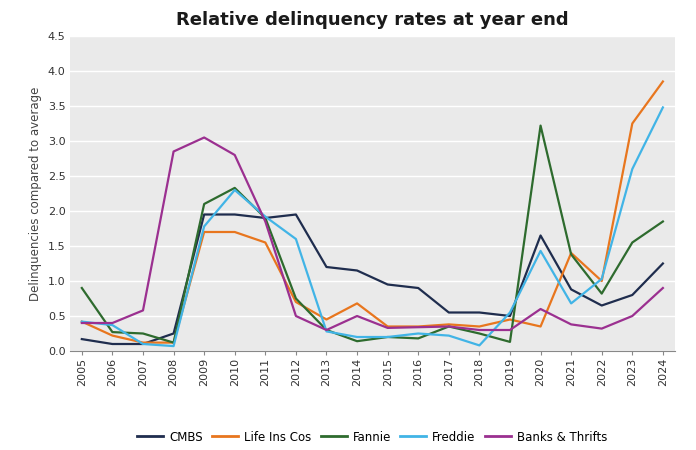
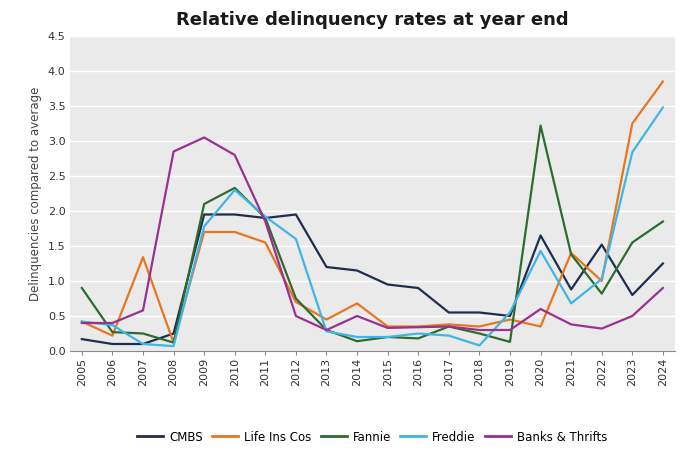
Life Ins Cos/2007: 0.12 -> 1.34
CMBS/2022: 0.65 -> 1.52
Freddie/2023: 2.60 -> 2.84
